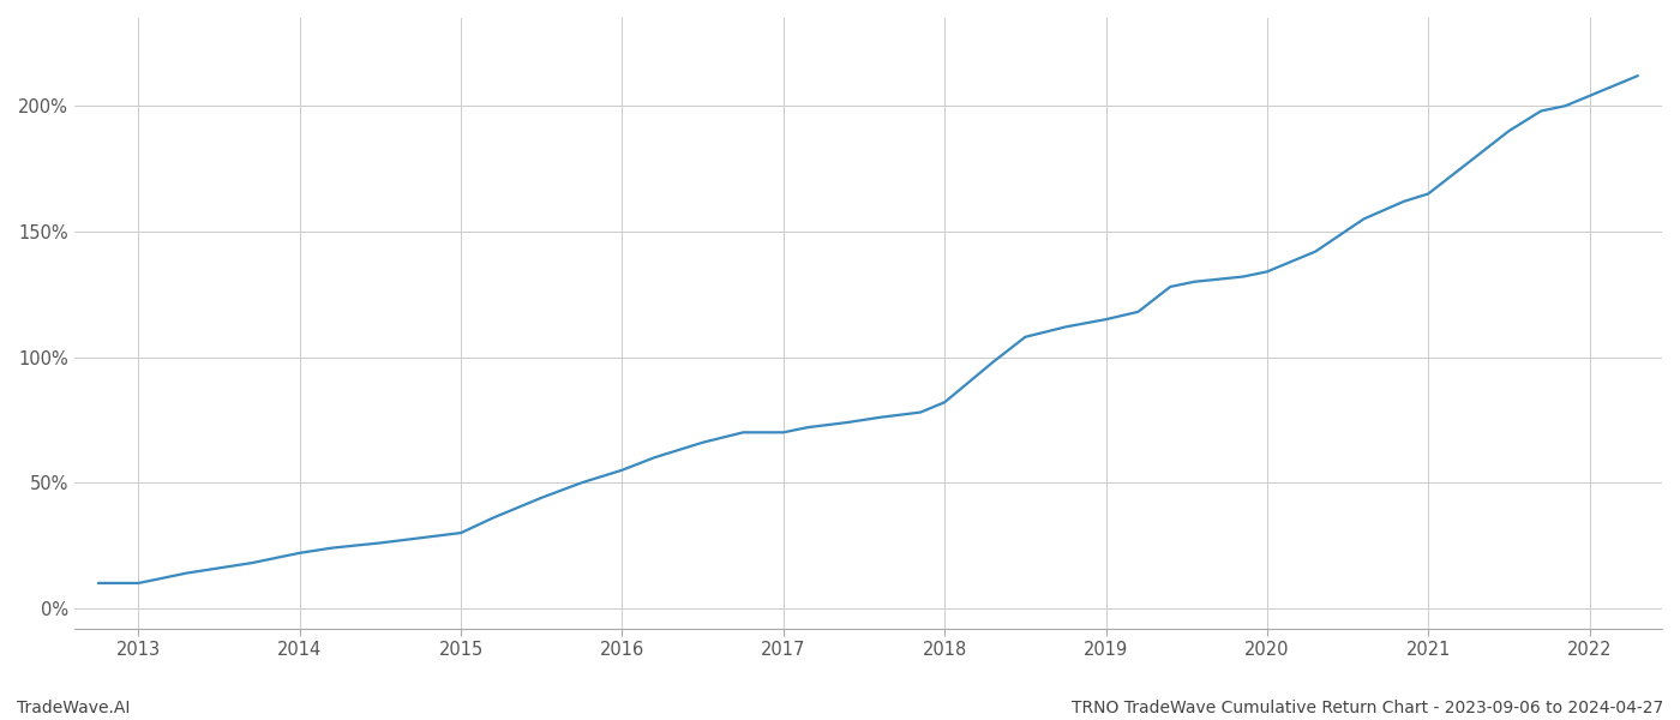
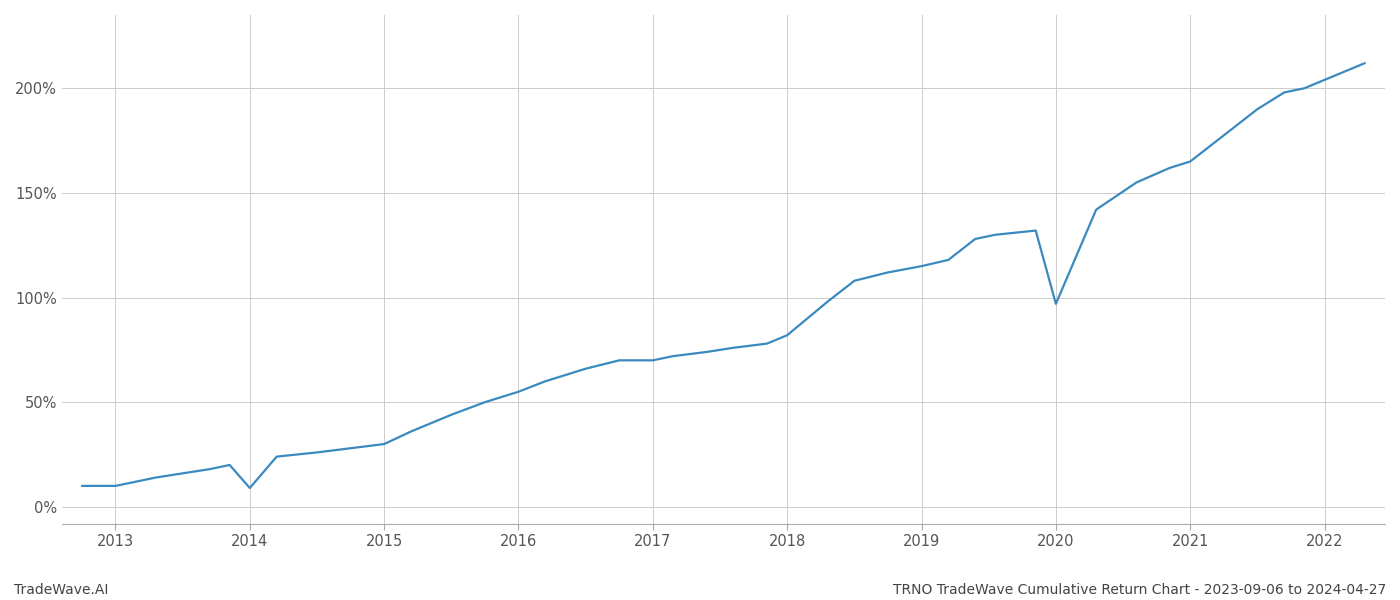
2014: 22% -> 9%
2020: 134% -> 97%
